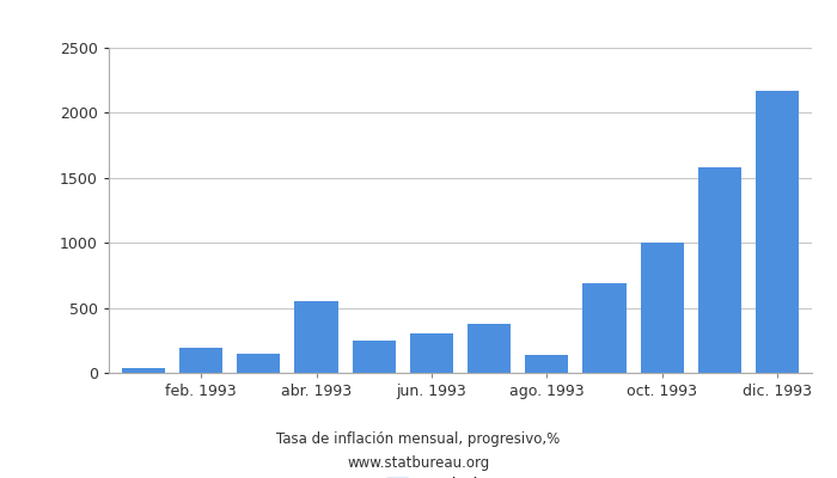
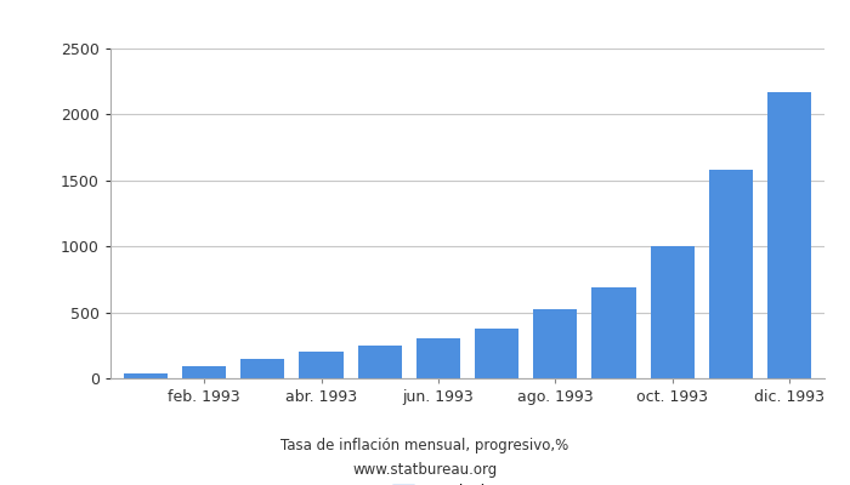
feb. 1993: 190 -> 90
abr. 1993: 550 -> 200
ago. 1993: 140 -> 520
